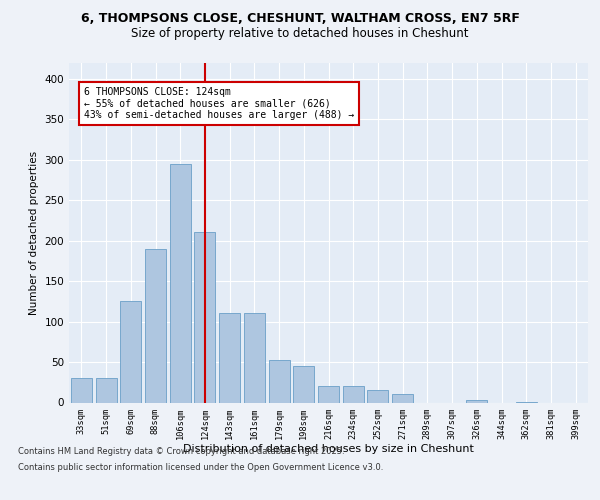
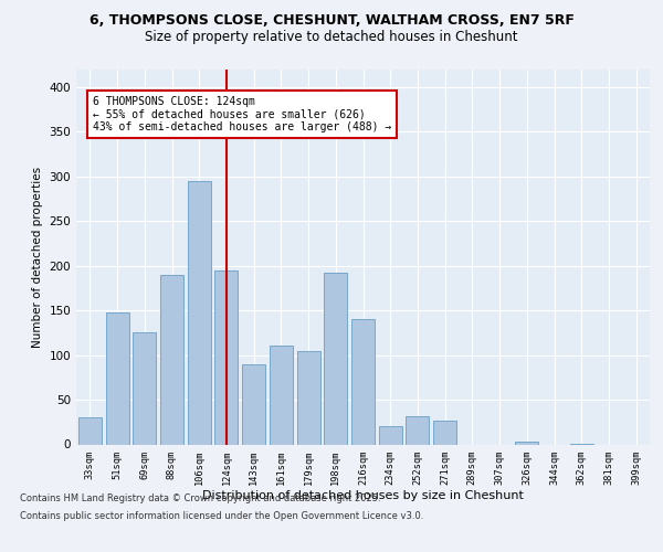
51sqm: 30 -> 148
124sqm: 210 -> 194
143sqm: 110 -> 90
179sqm: 52 -> 104
198sqm: 45 -> 192
216sqm: 20 -> 140
252sqm: 15 -> 32
271sqm: 10 -> 26
